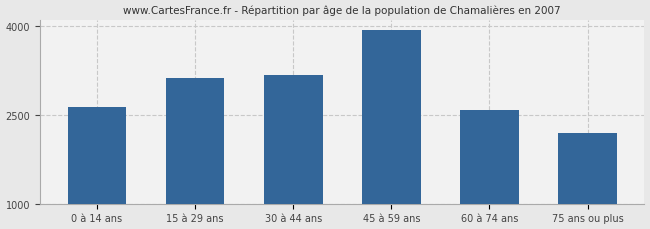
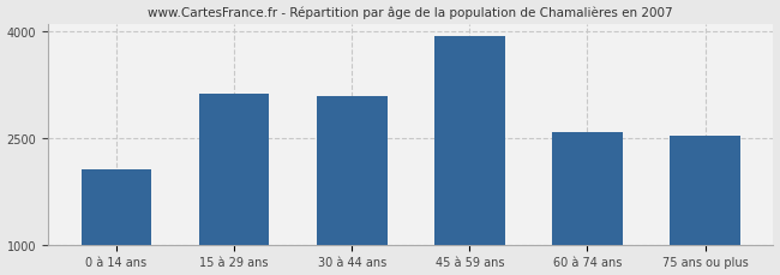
0 à 14 ans: 2640 -> 2050
30 à 44 ans: 3180 -> 3080
75 ans ou plus: 2200 -> 2540
